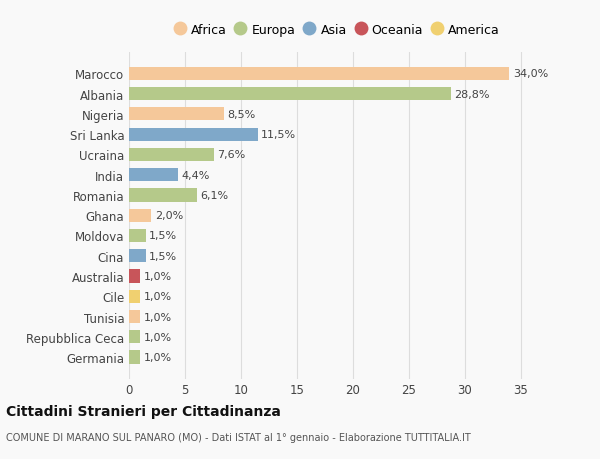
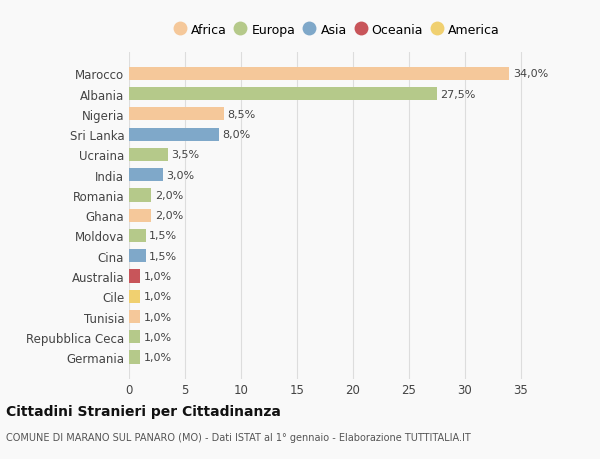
Albania: 28,8% -> 27,5%
Sri Lanka: 11,5% -> 8,0%
Ucraina: 7,6% -> 3,5%
India: 4,4% -> 3,0%
Romania: 6,1% -> 2,0%
